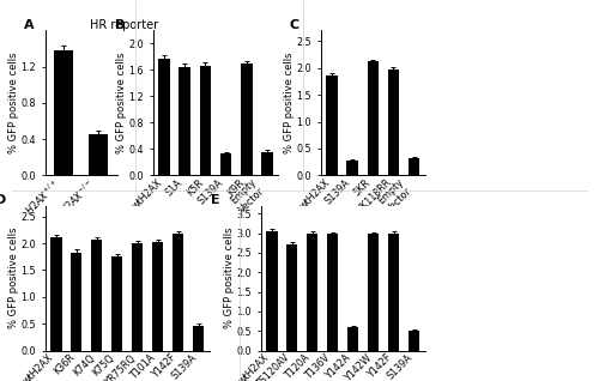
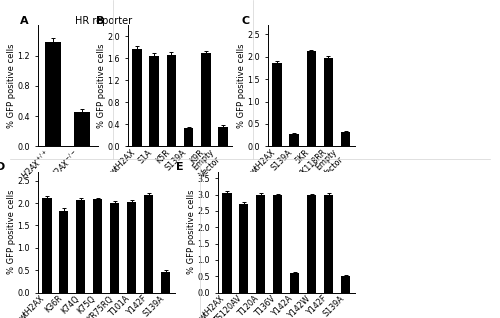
K75Q: 1.75 -> 2.08
